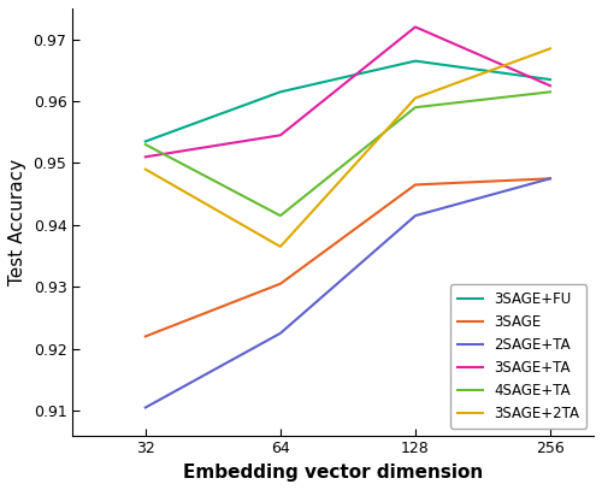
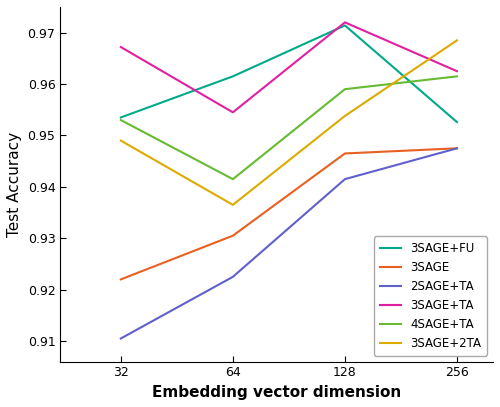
3SAGE+TA/32: 0.9510 -> 0.9672
3SAGE+FU/128: 0.9665 -> 0.9714
3SAGE+2TA/128: 0.9605 -> 0.9538
3SAGE+FU/256: 0.9635 -> 0.9526
